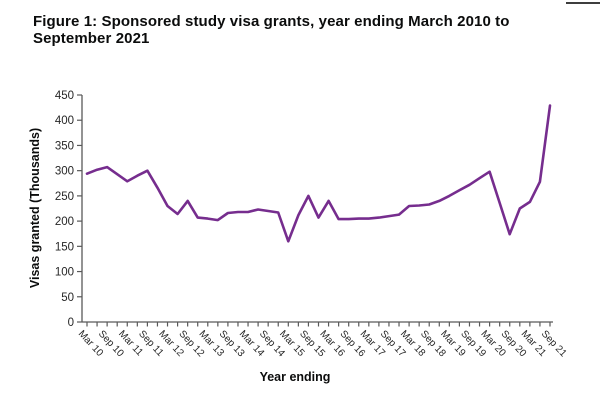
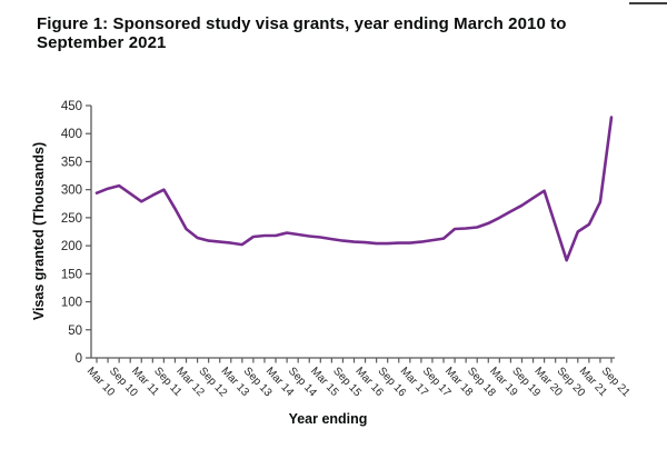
Sep 12: 240 -> 210
Mar 15: 160 -> 220
Sep 15: 250 -> 210
Mar 16: 240 -> 210
